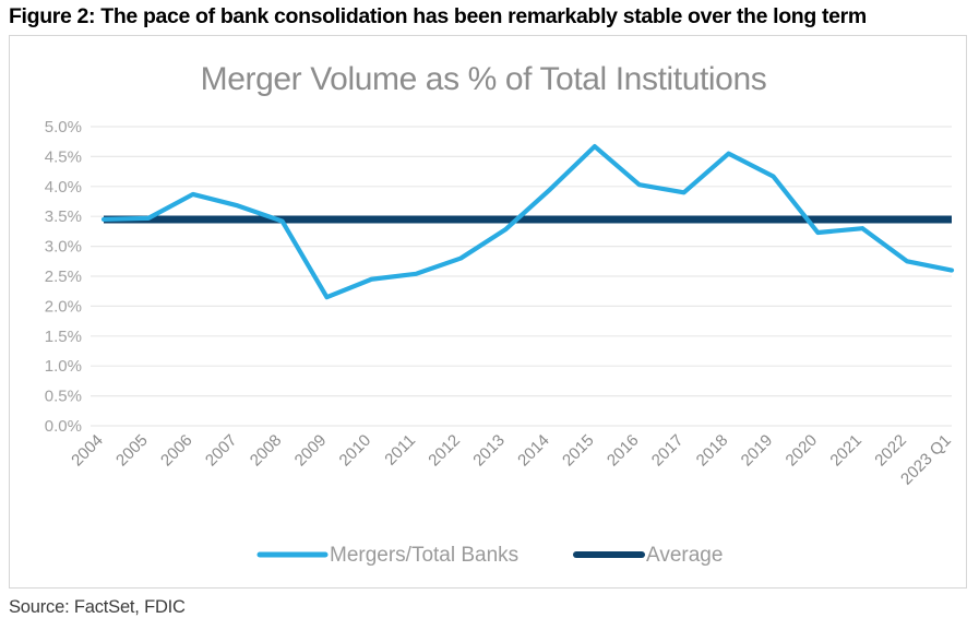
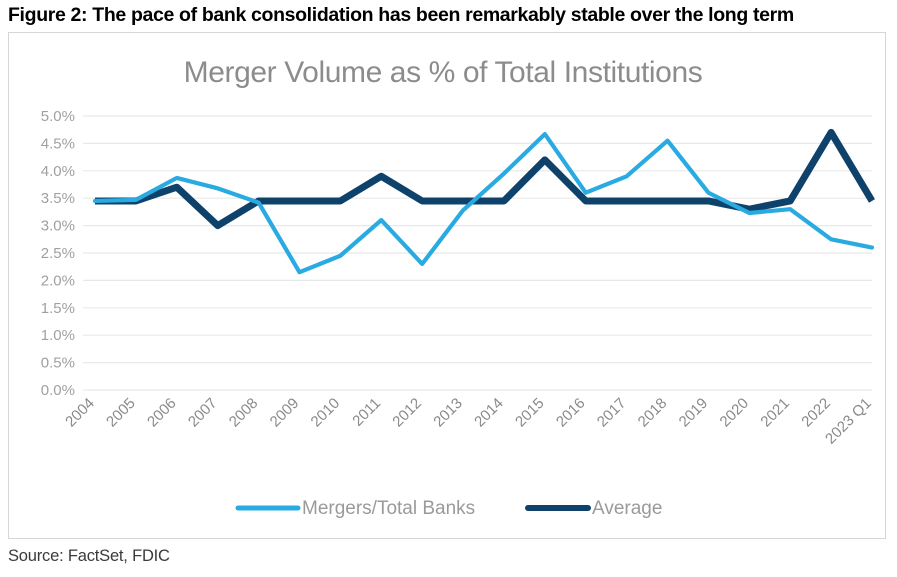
Average/2006: 3.5% -> 3.7%
Average/2007: 3.5% -> 3.0%
Mergers/Total Banks/2011: 2.5% -> 3.1%
Average/2011: 3.5% -> 3.9%
Mergers/Total Banks/2012: 2.8% -> 2.3%
Average/2015: 3.5% -> 4.2%
Mergers/Total Banks/2016: 4.0% -> 3.6%
Mergers/Total Banks/2019: 4.2% -> 3.6%
Average/2020: 3.5% -> 3.3%
Average/2022: 3.5% -> 4.7%
